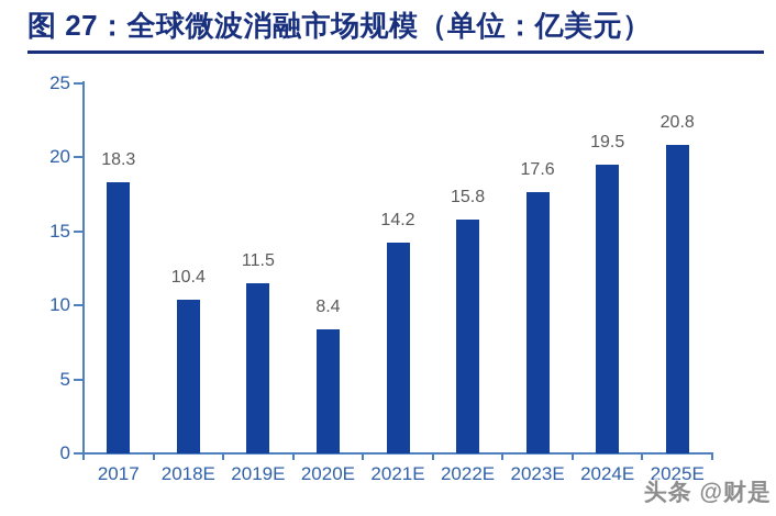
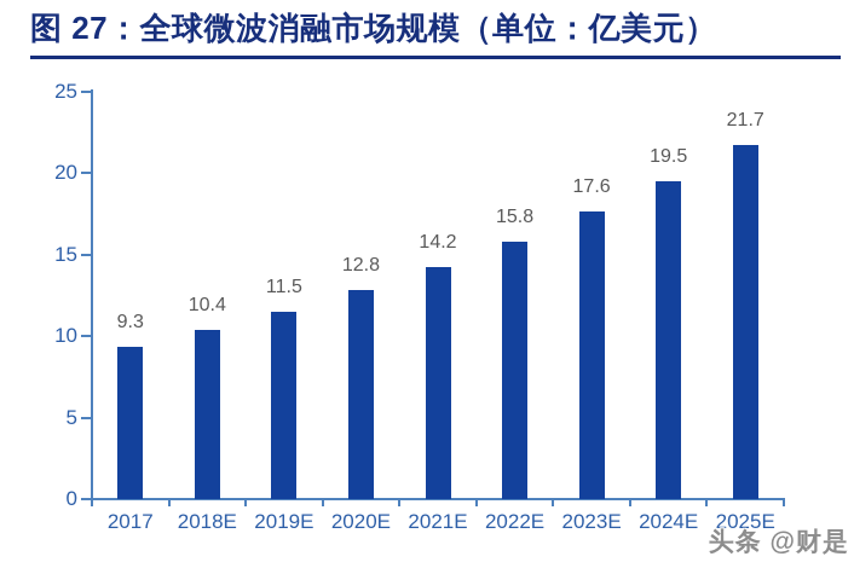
2017: 18.3 -> 9.3
2020E: 8.4 -> 12.8
2025E: 20.8 -> 21.7
